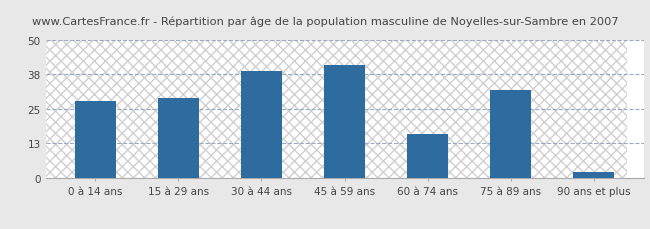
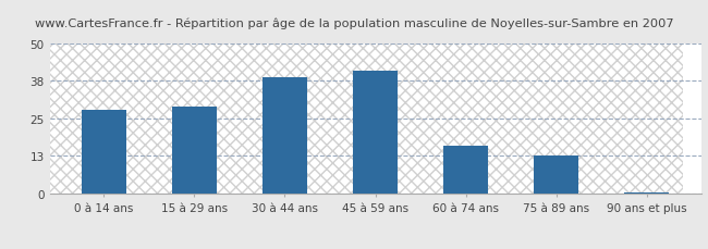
75 à 89 ans: 32.0 -> 13.0
90 ans et plus: 2.5 -> 0.5
